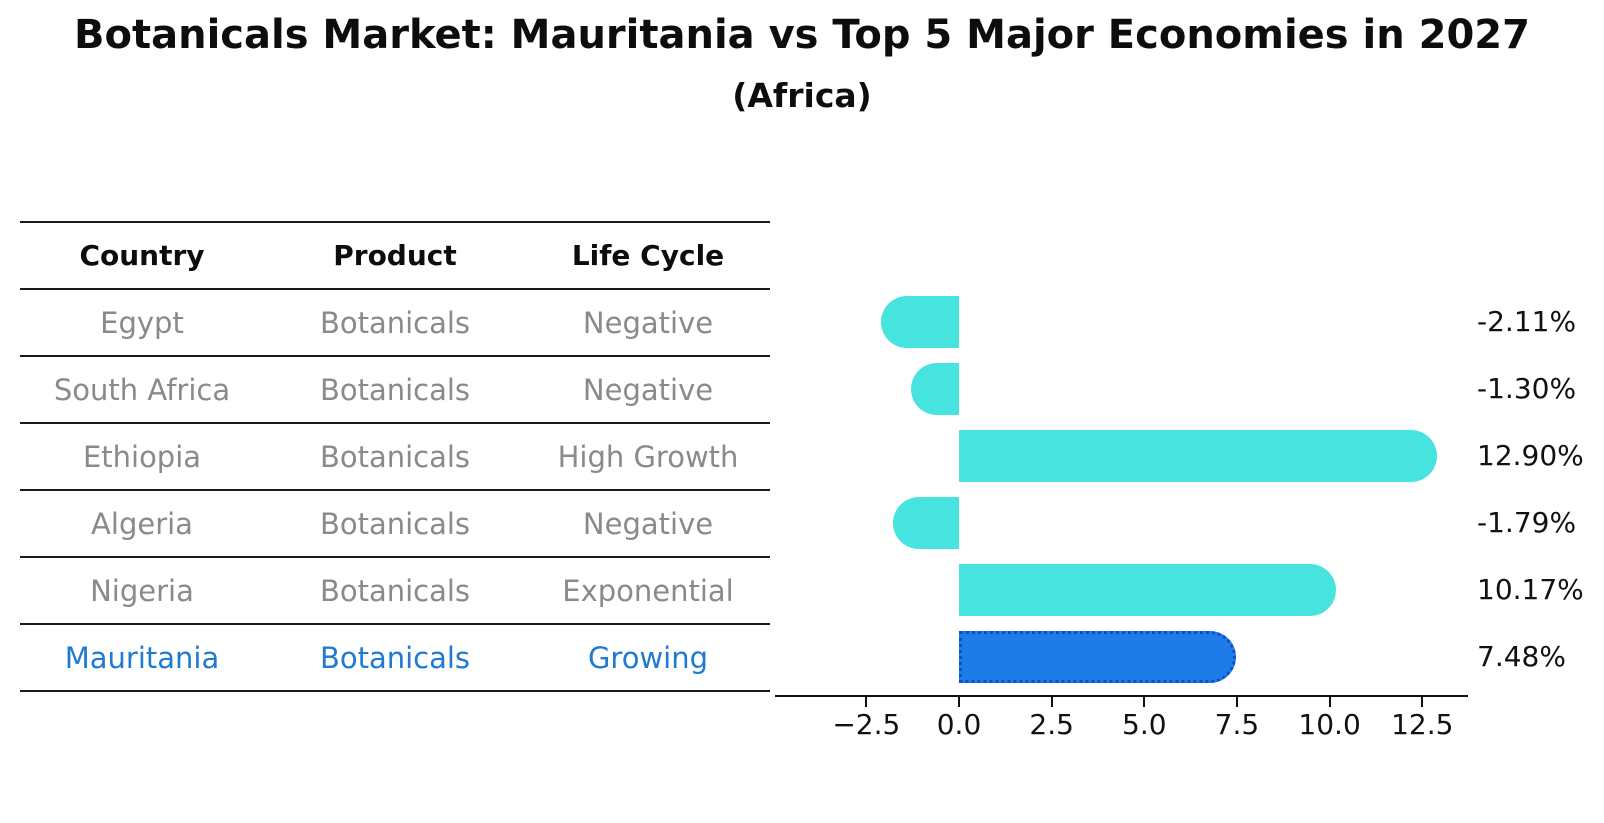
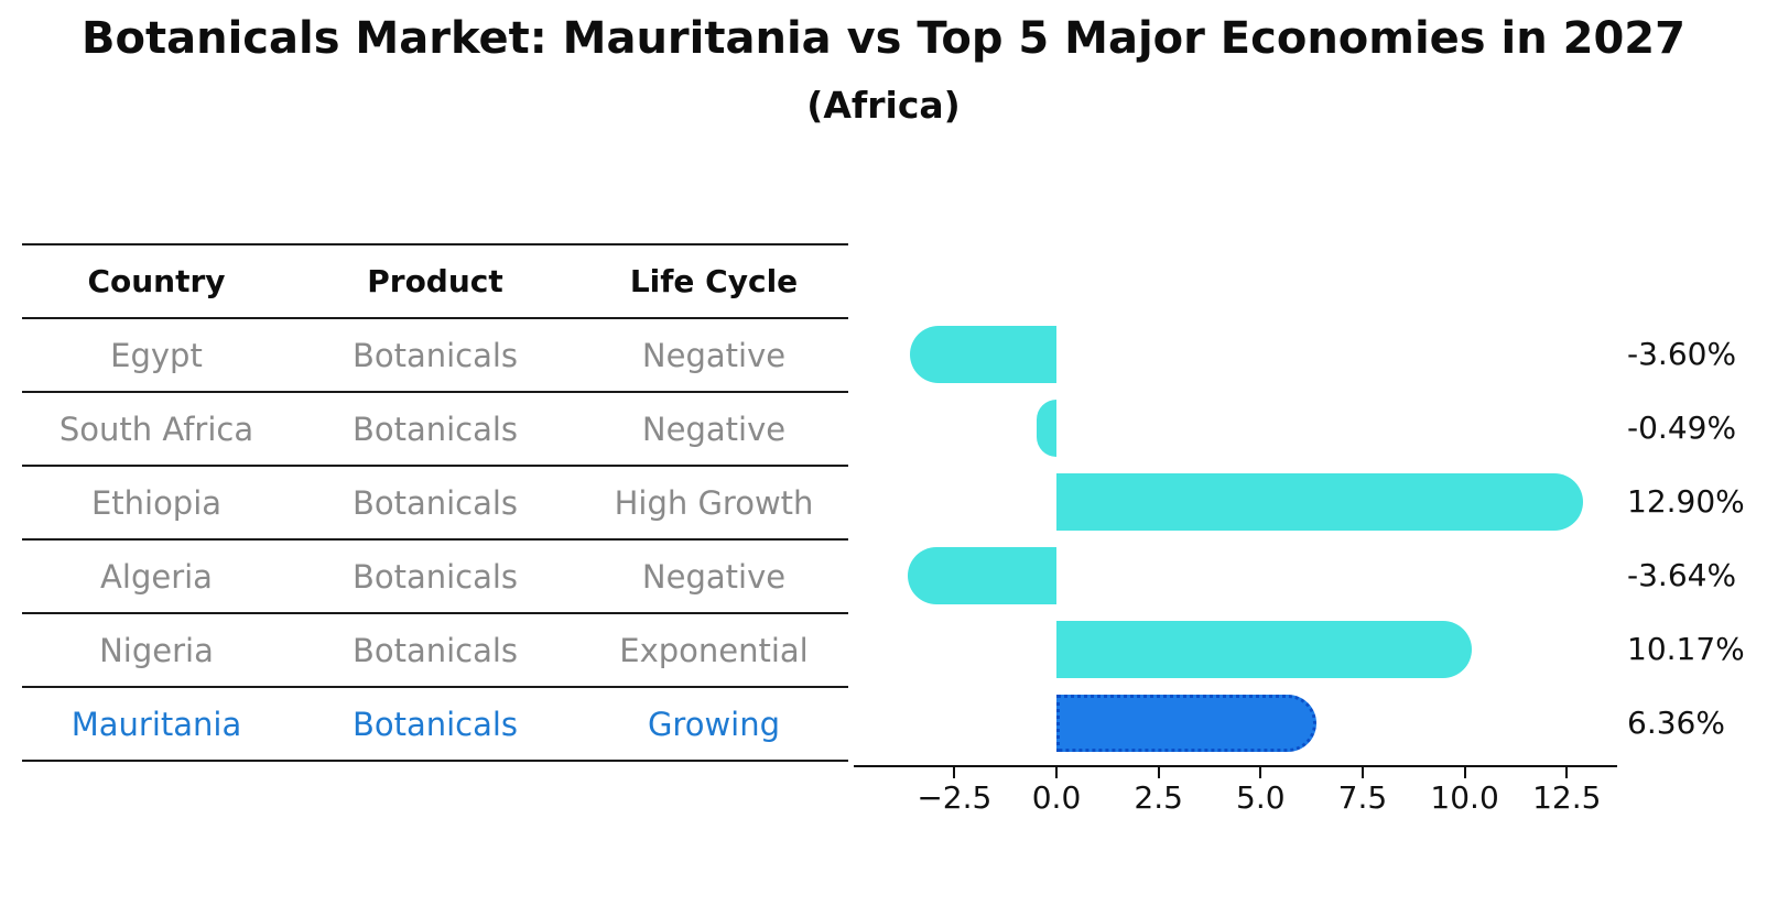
Egypt: -2.11% -> -3.60%
South Africa: -1.30% -> -0.49%
Algeria: -1.79% -> -3.64%
Mauritania: 7.48% -> 6.36%
